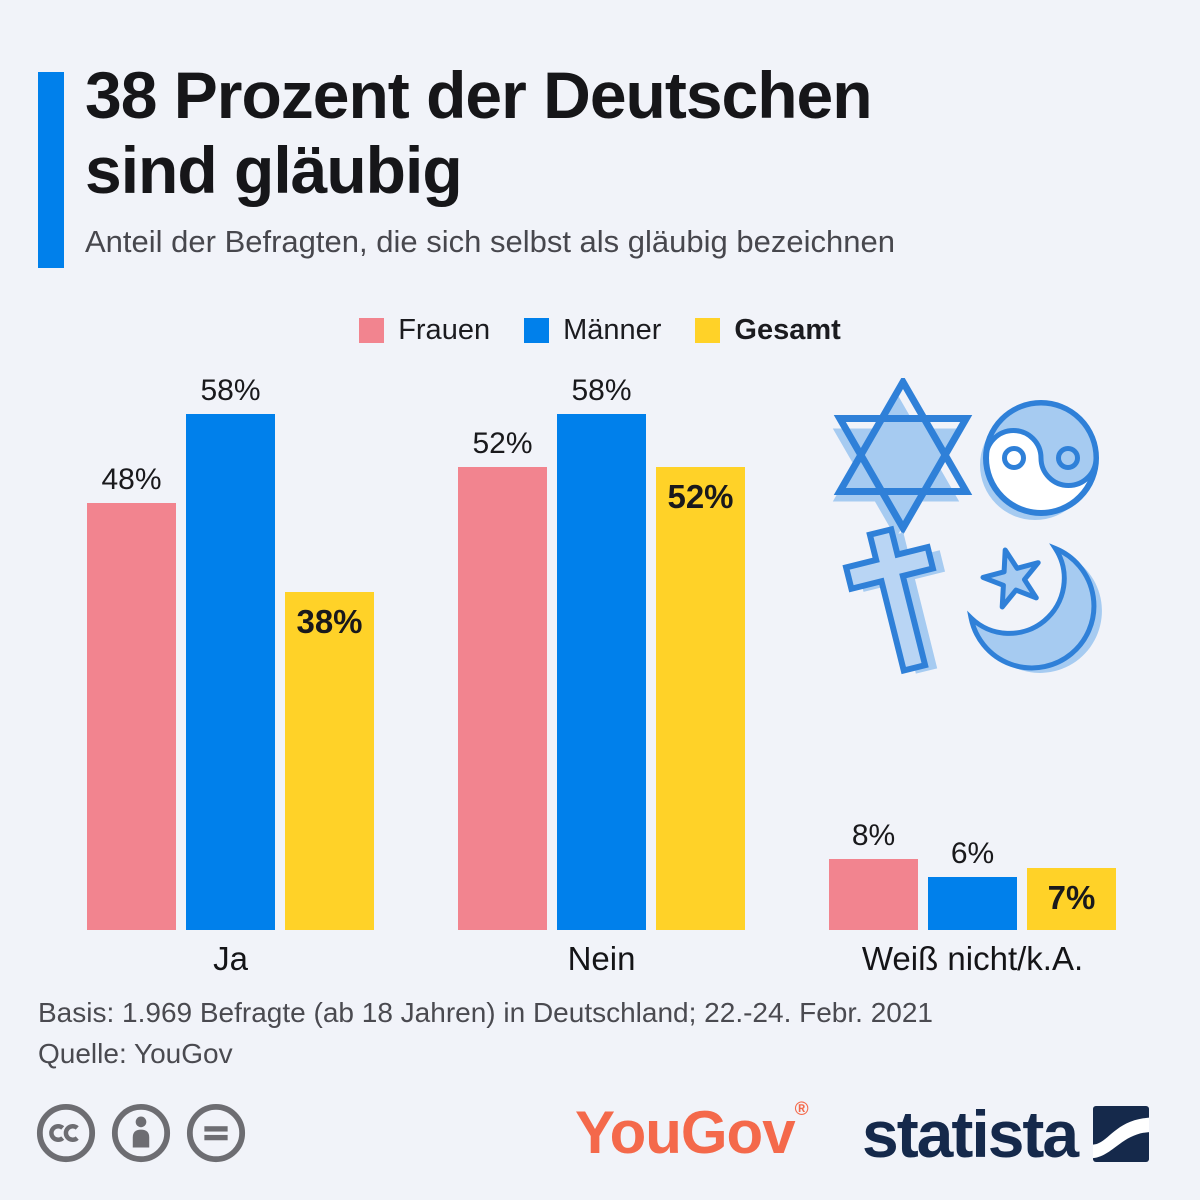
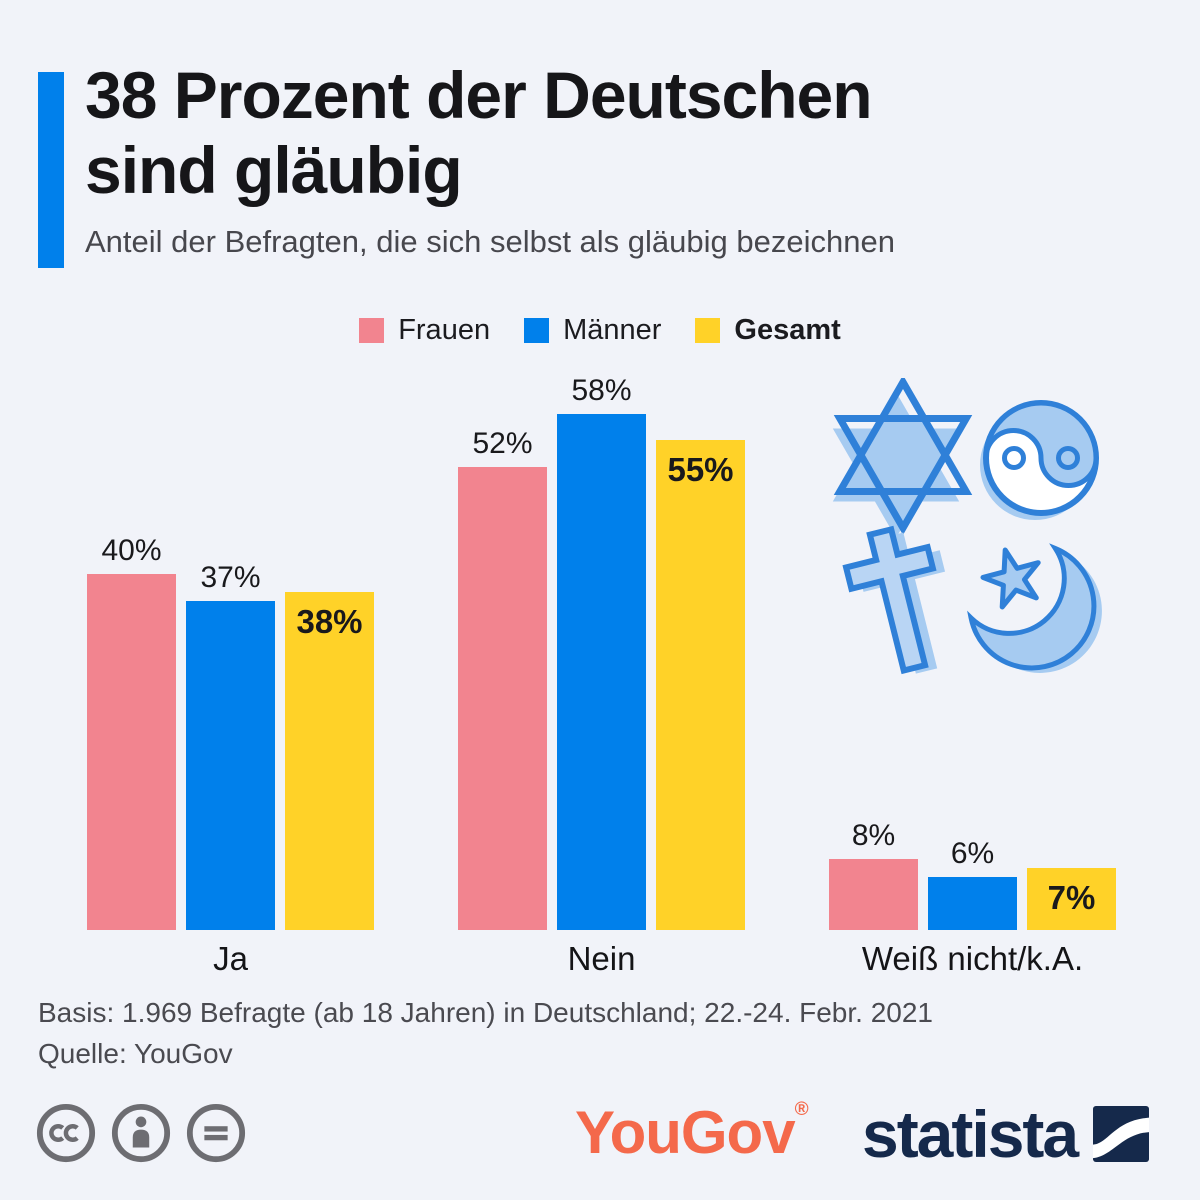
Frauen/Ja: 48% -> 40%
Männer/Ja: 58% -> 37%
Gesamt/Nein: 52% -> 55%
